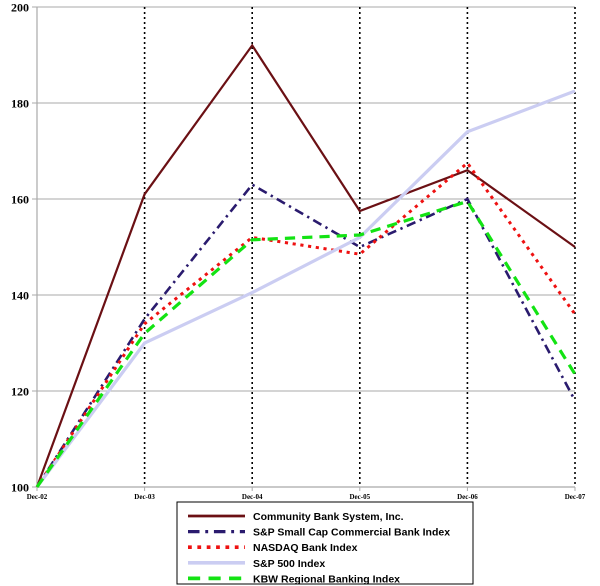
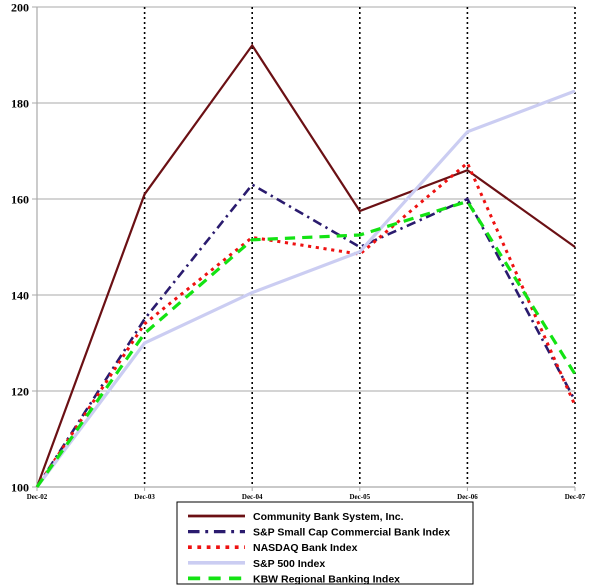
S&P 500 Index/Dec-05: 152 -> 149
NASDAQ Bank Index/Dec-07: 136 -> 117
